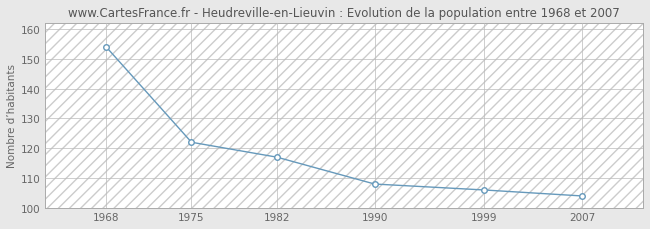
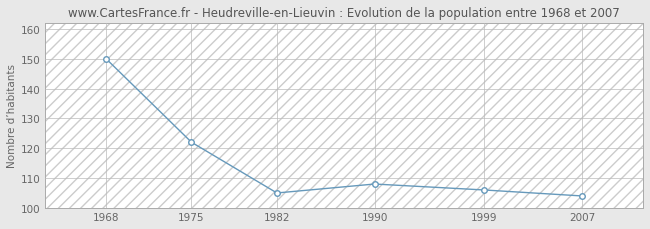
1968: 154 -> 150
1982: 117 -> 105
